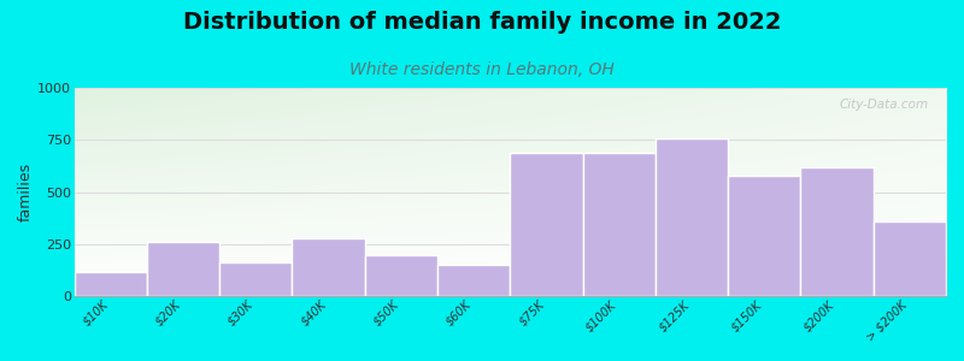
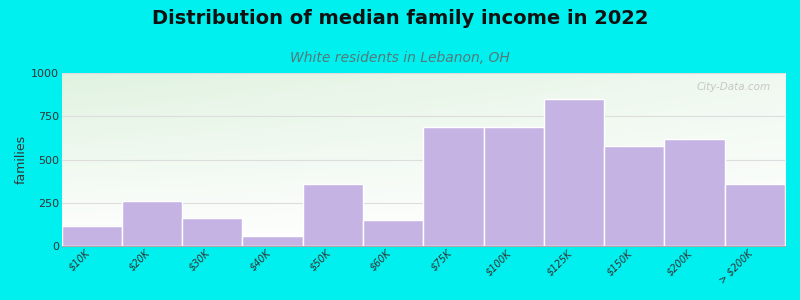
$40K: 280 -> 60
$50K: 200 -> 360
$125K: 760 -> 850
